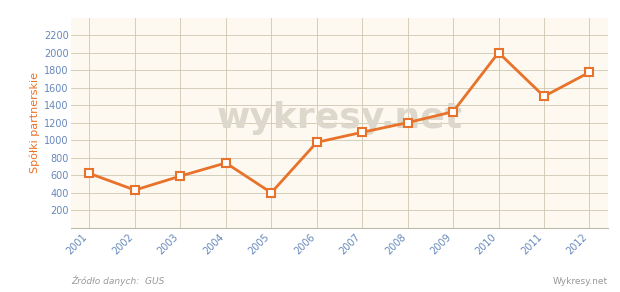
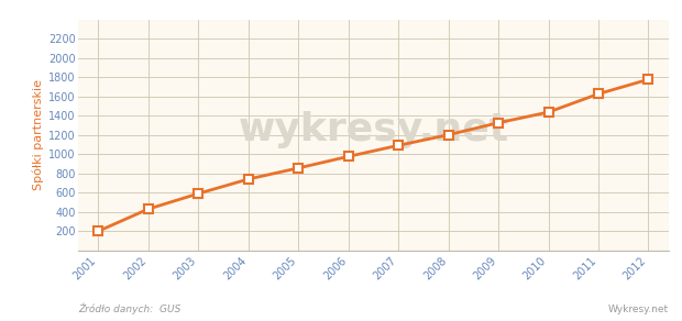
2001: 620 -> 200
2005: 400 -> 860
2010: 2000 -> 1440
2011: 1500 -> 1620
